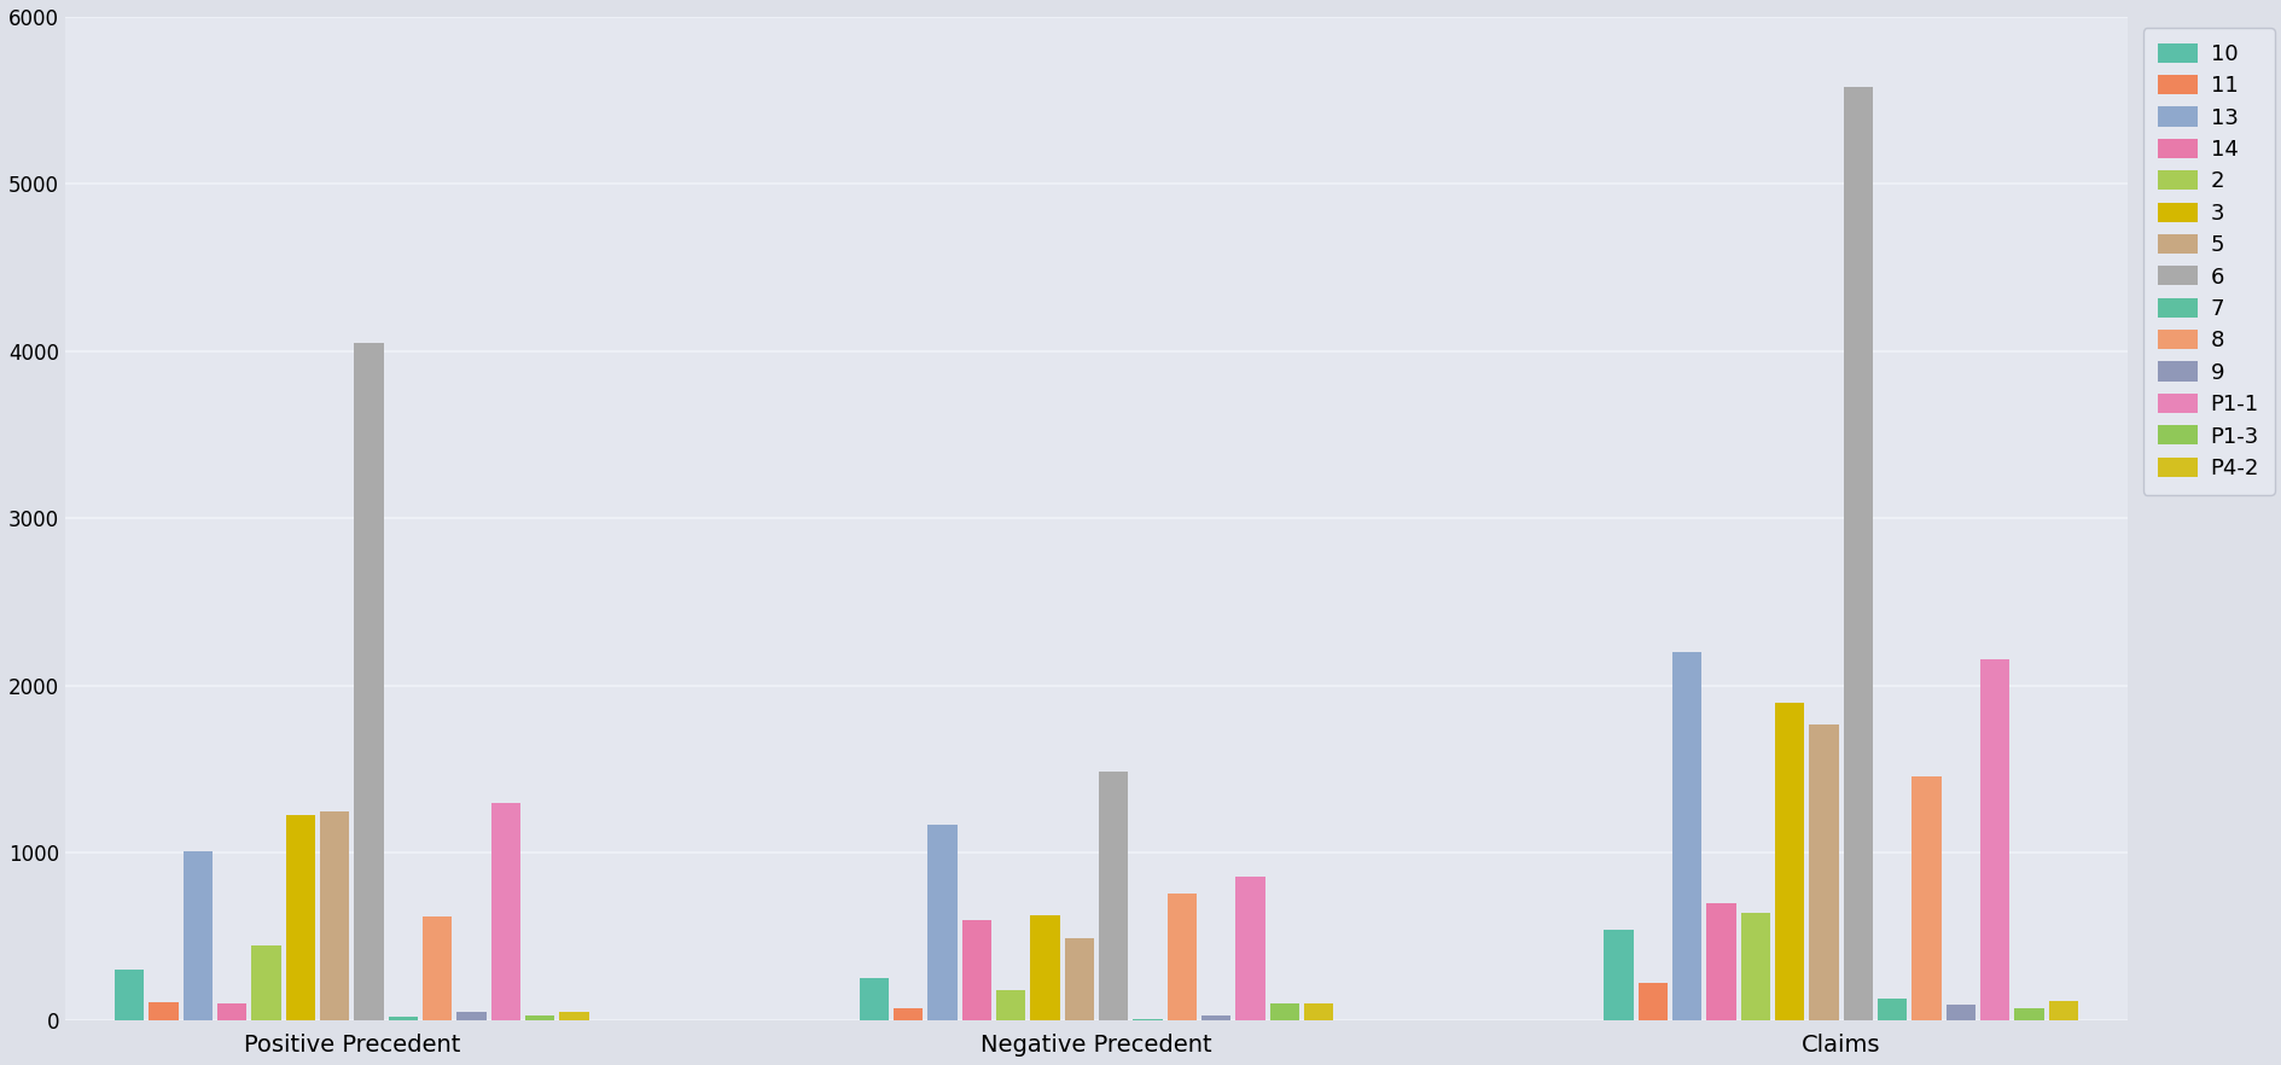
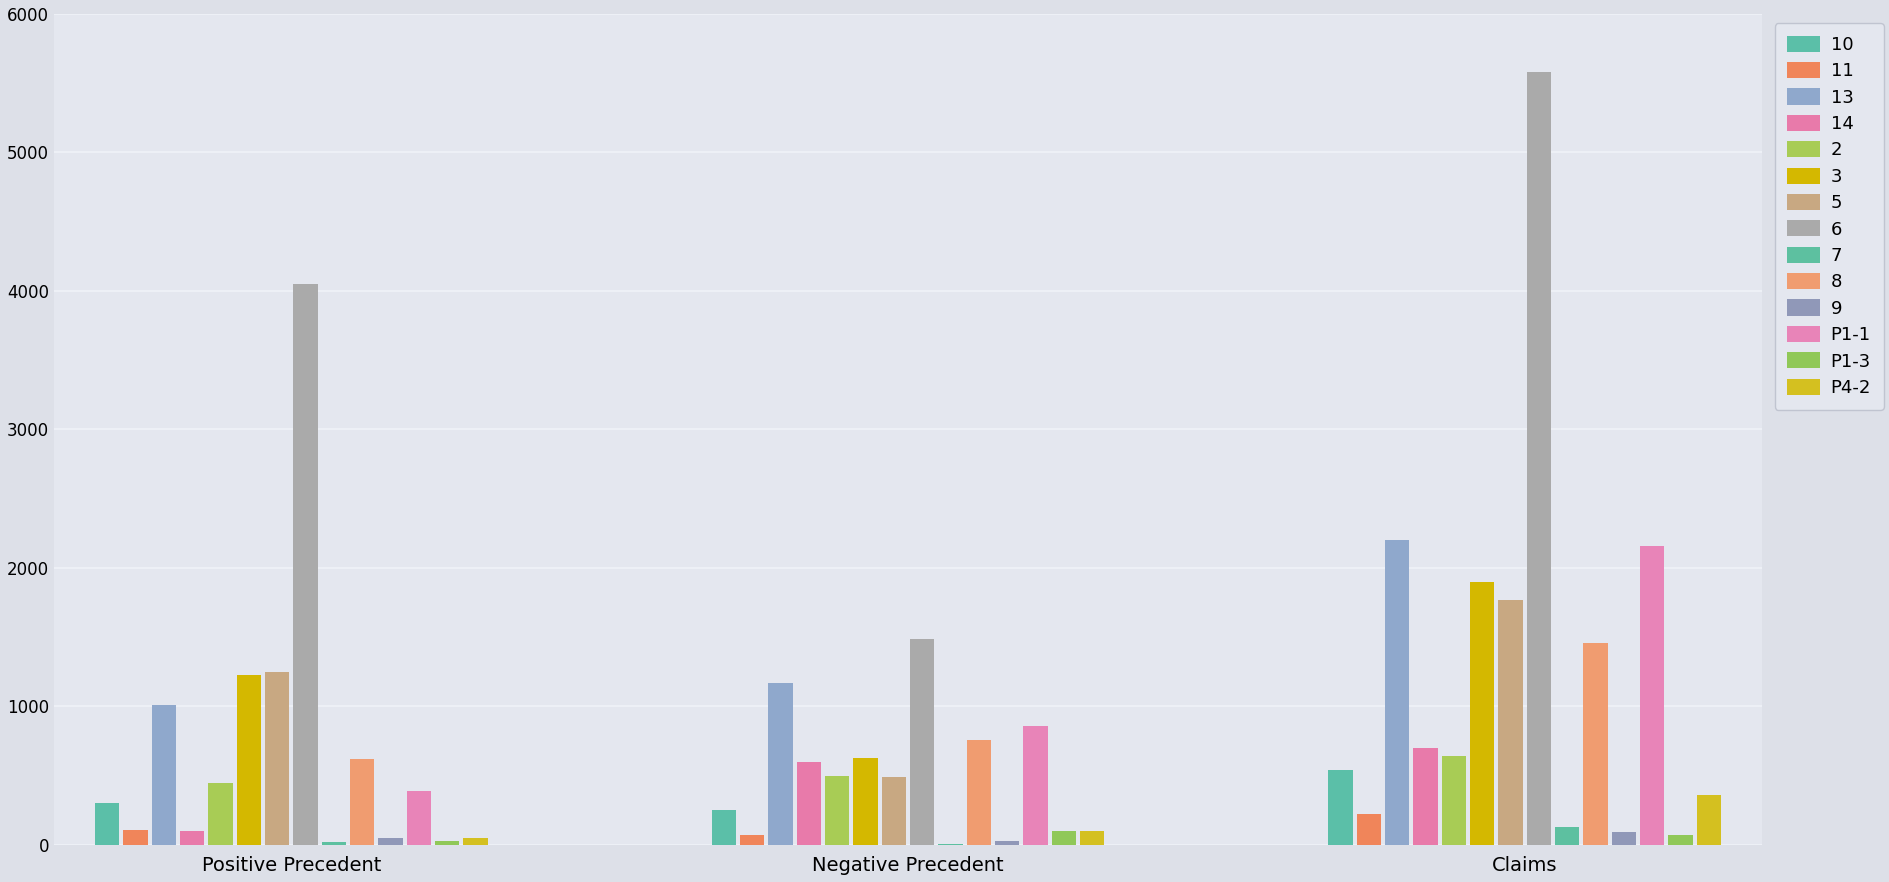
P1-1/Positive Precedent: 1300 -> 390
2/Negative Precedent: 180 -> 500
P4-2/Claims: 120 -> 360
